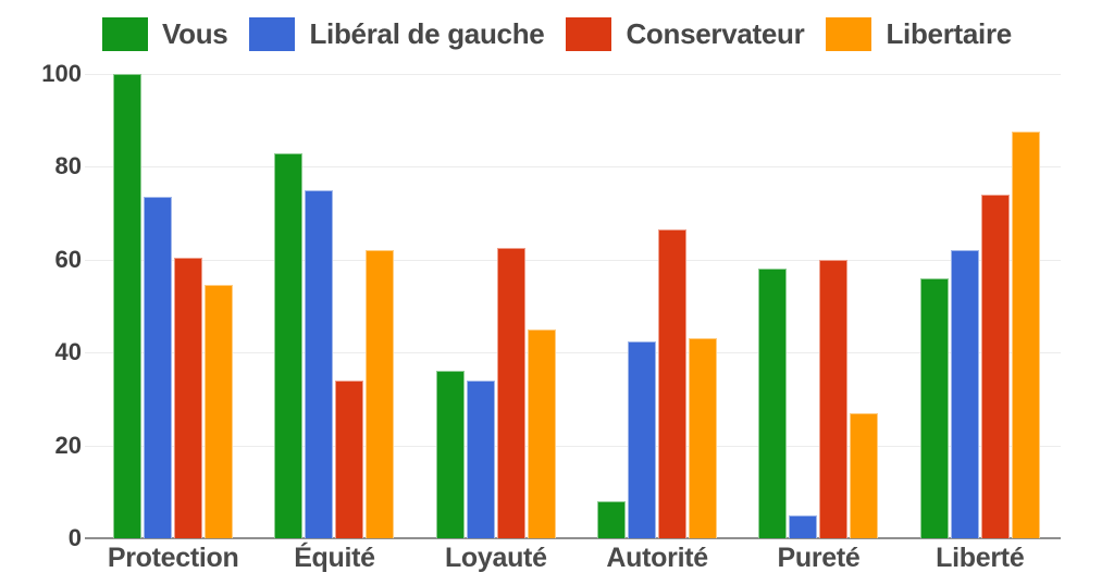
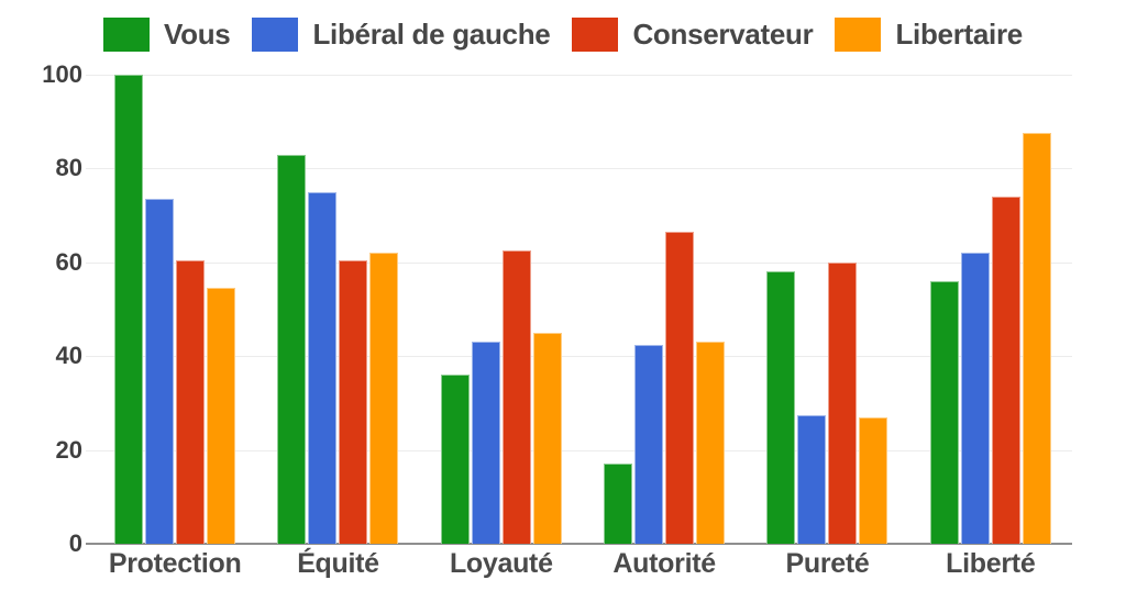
Conservateur/Équité: 34 -> 60
Libéral de gauche/Loyauté: 34 -> 43
Vous/Autorité: 8 -> 17
Libéral de gauche/Pureté: 5 -> 28
